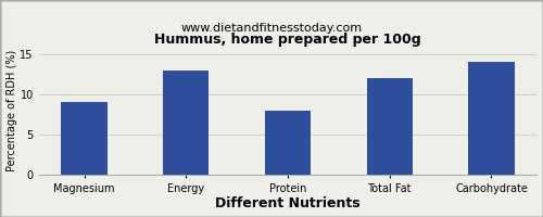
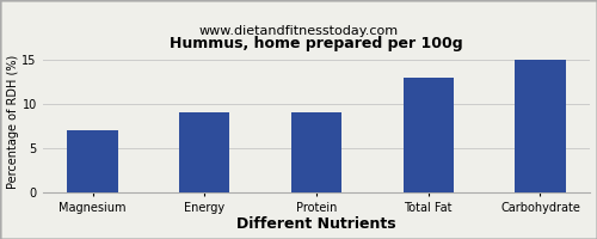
Magnesium: 9 -> 7
Energy: 13 -> 9
Protein: 8 -> 9
Total Fat: 12 -> 13
Carbohydrate: 14 -> 15
